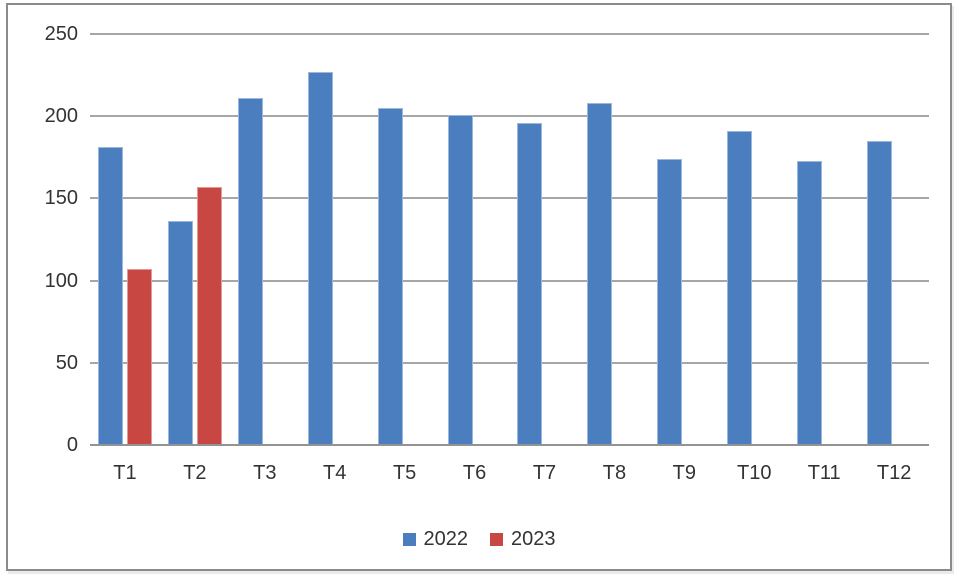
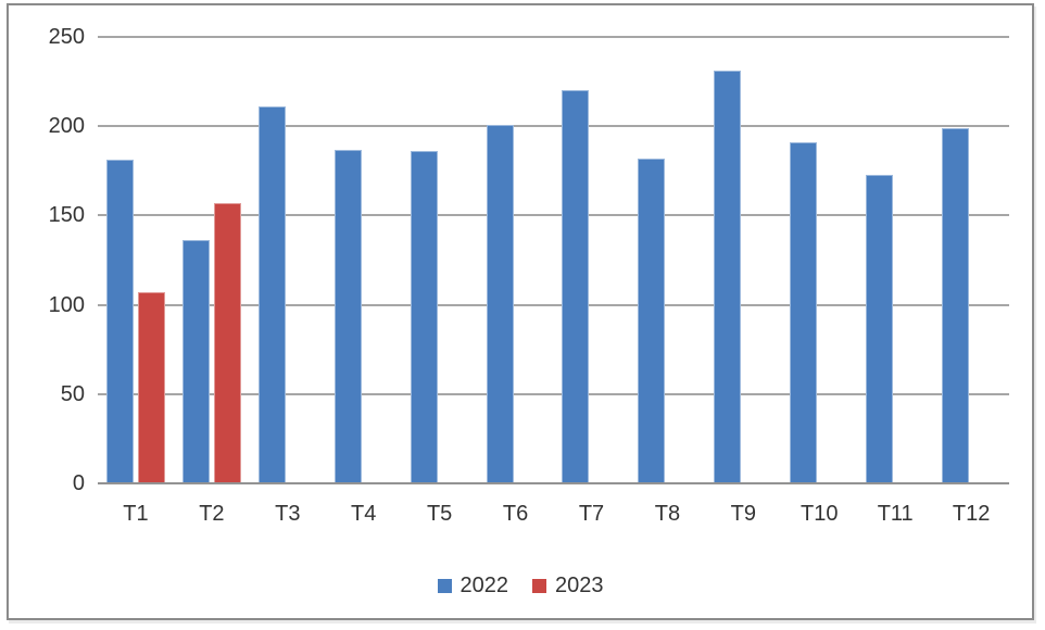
2022/T4: 227 -> 187
2022/T5: 205 -> 186
2022/T7: 196 -> 220
2022/T8: 208 -> 182
2022/T9: 174 -> 231
2022/T12: 185 -> 199
